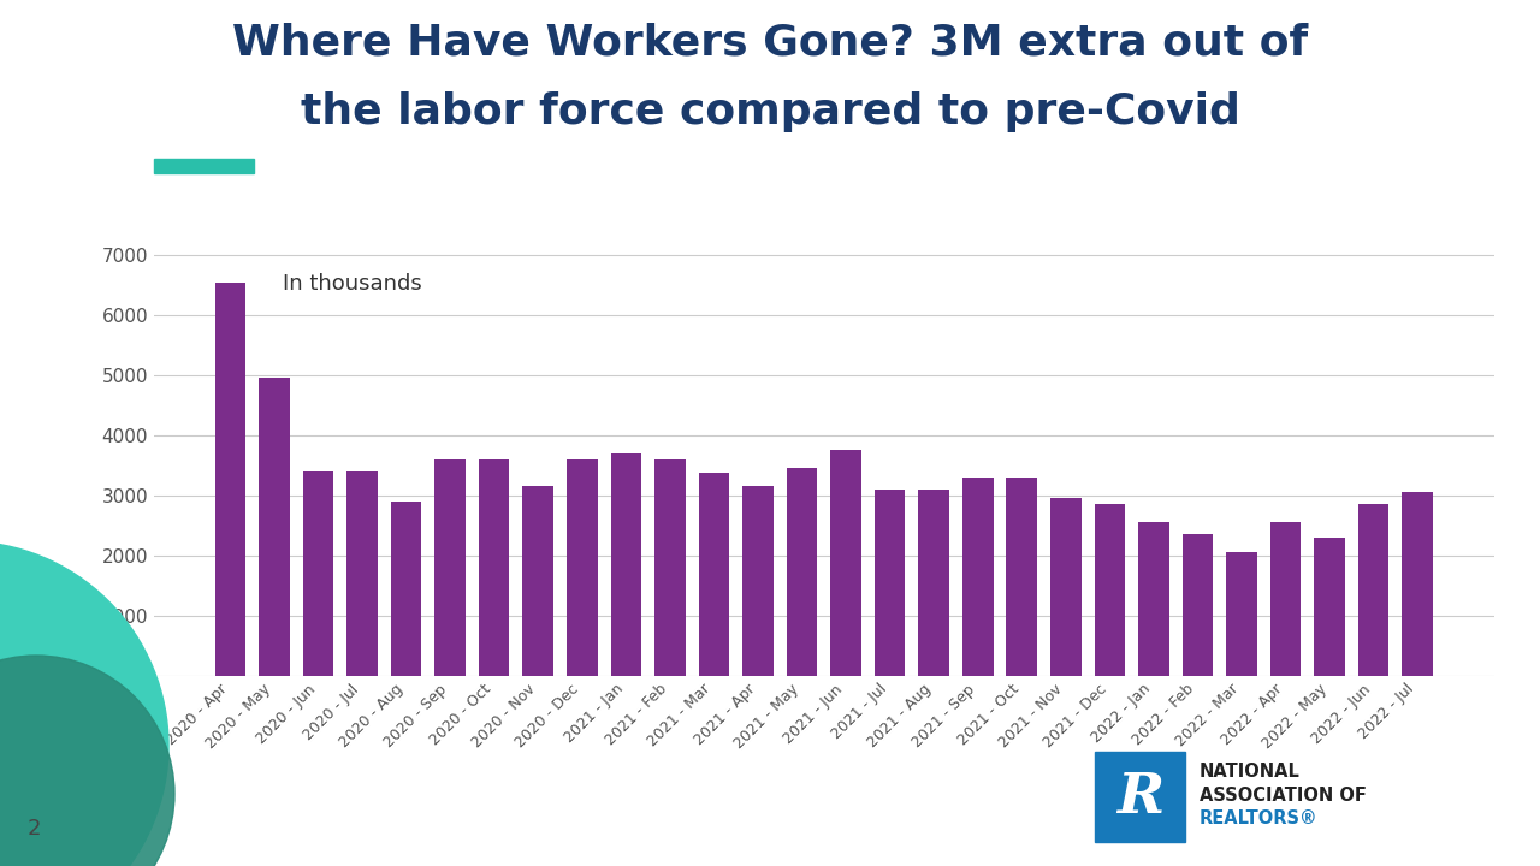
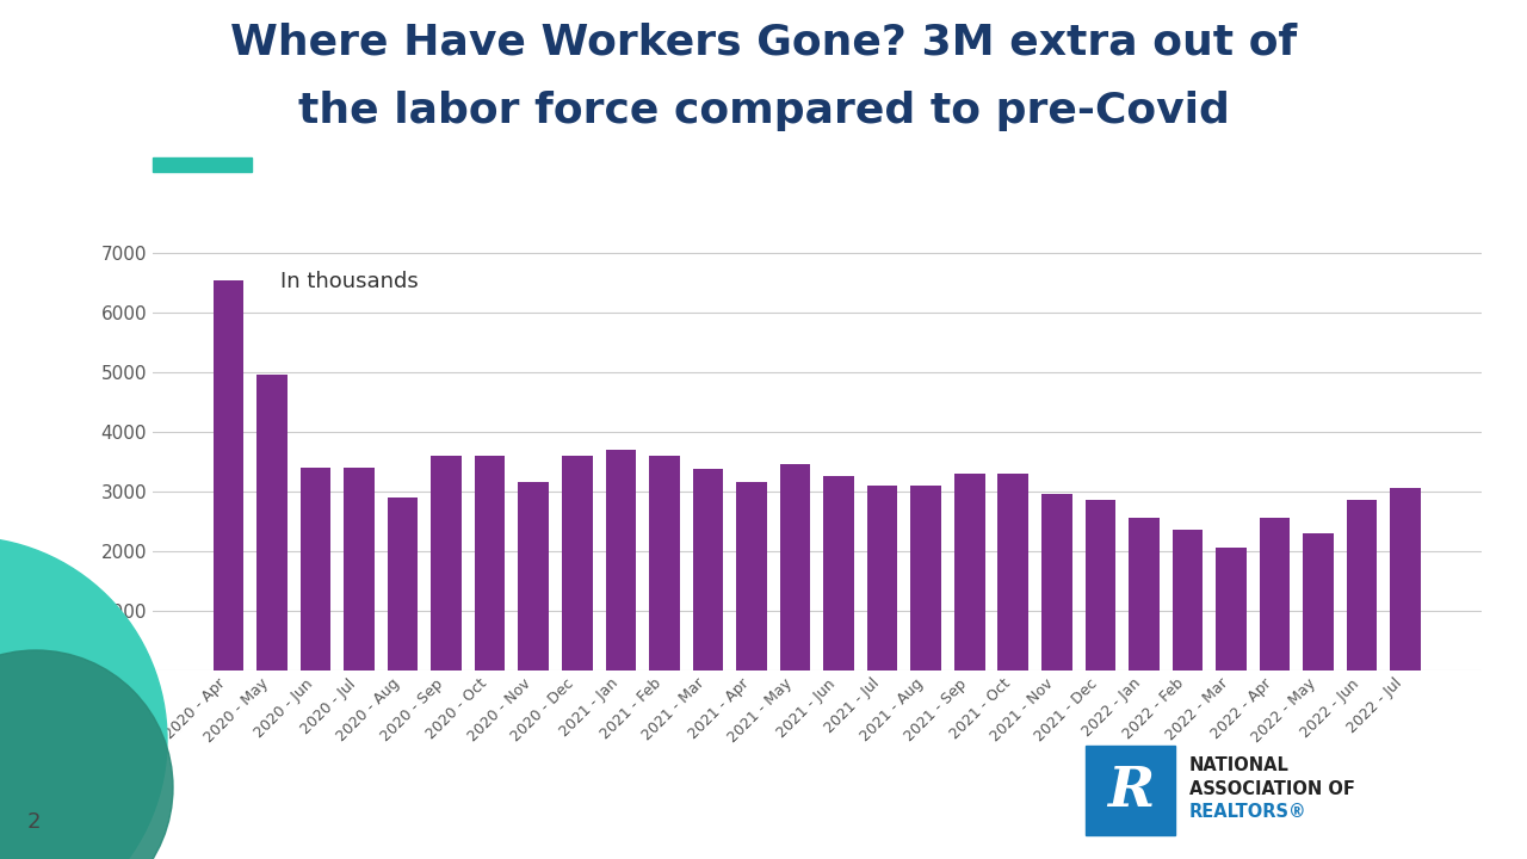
2021 - Jun: 3750 -> 3250
